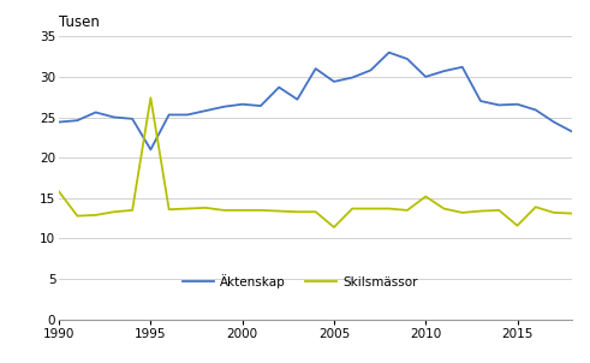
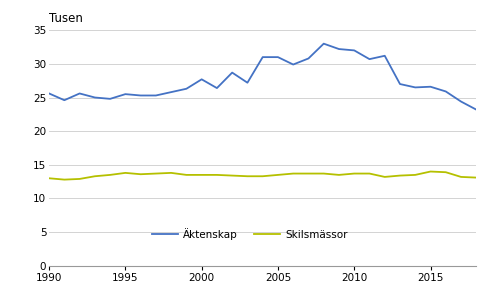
Äktenskap/1990: 24.4 -> 25.6
Skilsmässor/1990: 15.8 -> 13.0
Äktenskap/1995: 21.0 -> 25.5
Skilsmässor/1995: 27.4 -> 13.8
Äktenskap/2000: 26.6 -> 27.7
Äktenskap/2005: 29.4 -> 31.0
Skilsmässor/2005: 11.4 -> 13.5
Äktenskap/2010: 30.0 -> 32.0
Skilsmässor/2010: 15.2 -> 13.7
Skilsmässor/2015: 11.6 -> 14.0
